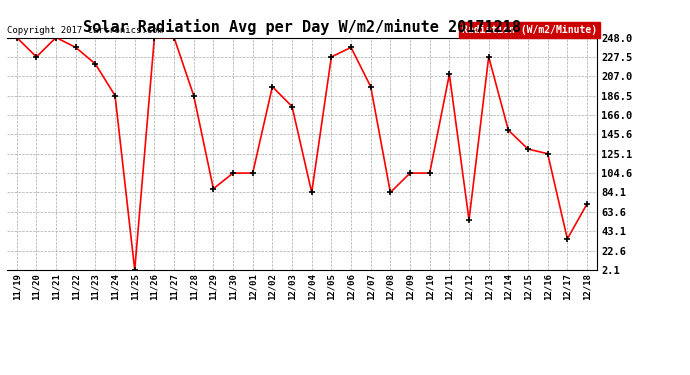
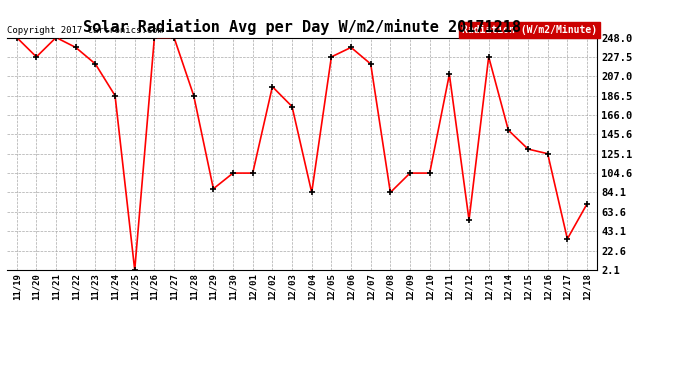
12/07: 196 -> 220
